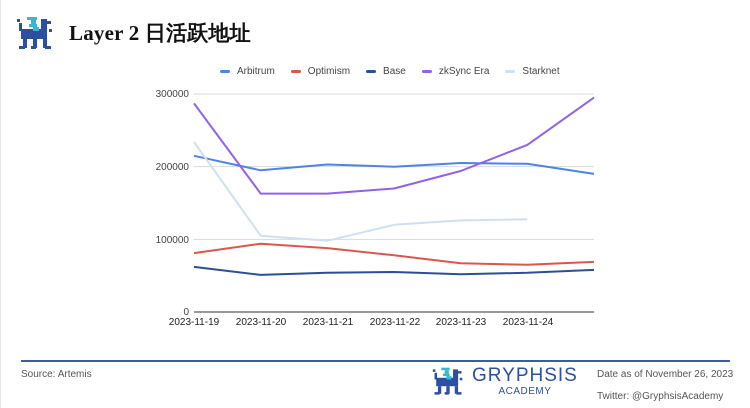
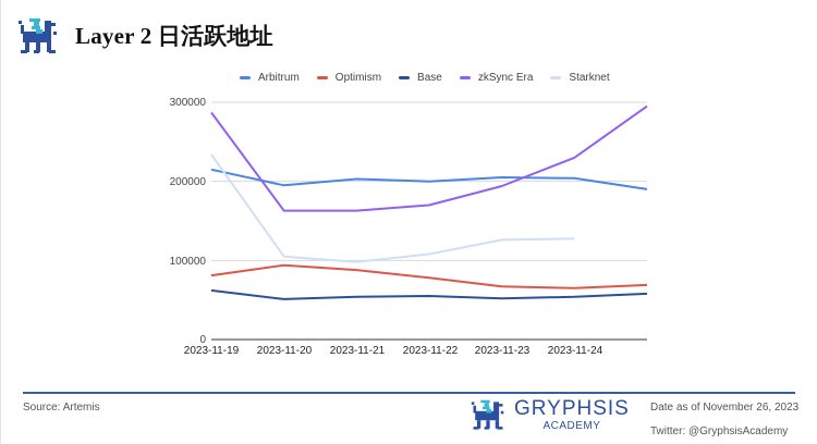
Starknet/2023-11-22: 120000 -> 110000
